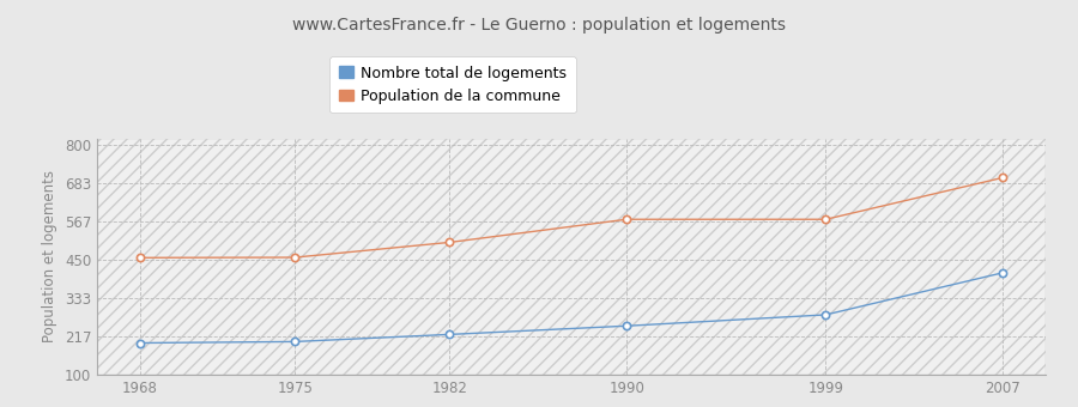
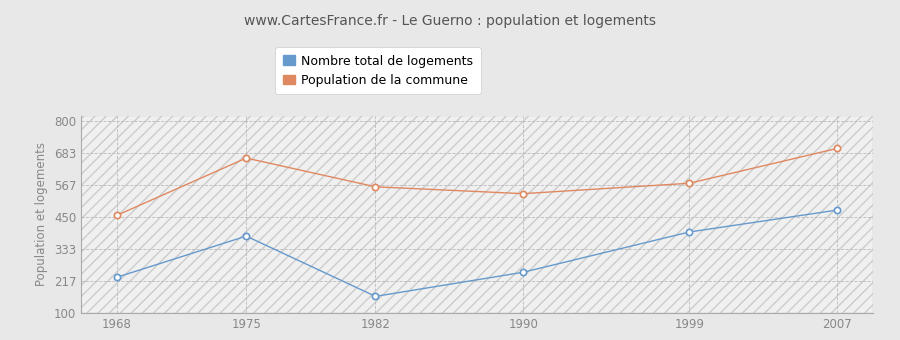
Nombre total de logements/1968: 196 -> 230
Nombre total de logements/1975: 200 -> 380
Population de la commune/1975: 457 -> 665
Nombre total de logements/1982: 222 -> 160
Population de la commune/1982: 503 -> 560
Population de la commune/1990: 573 -> 535
Nombre total de logements/1999: 282 -> 395
Nombre total de logements/2007: 410 -> 475
